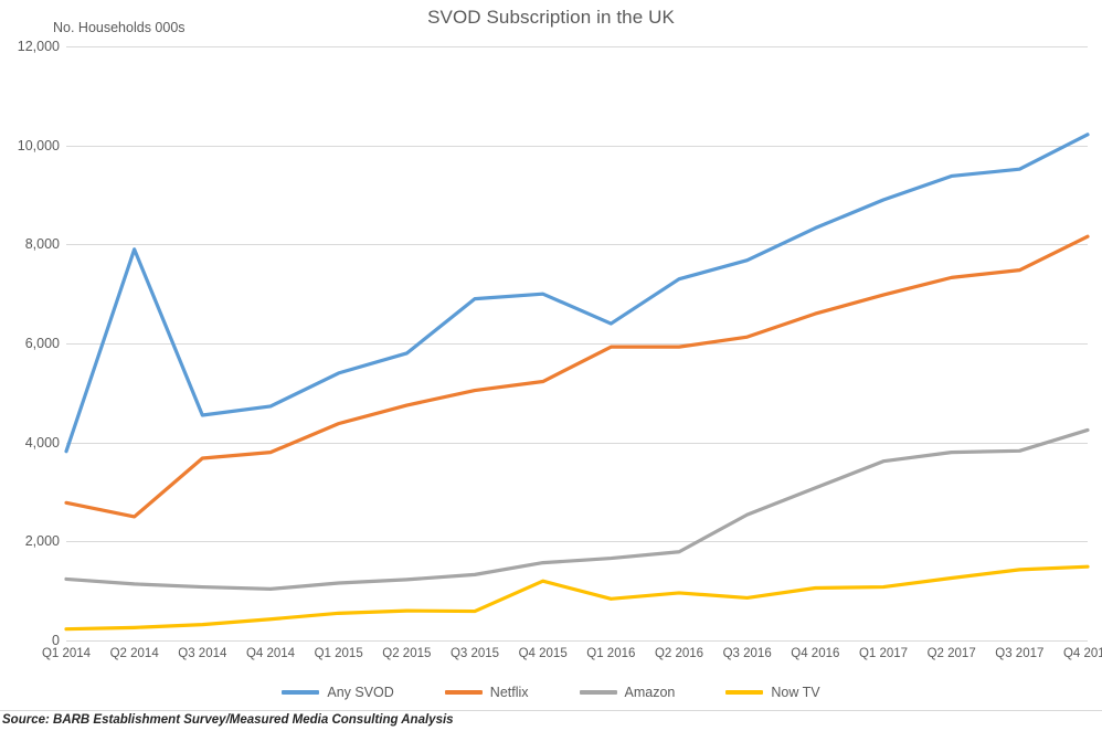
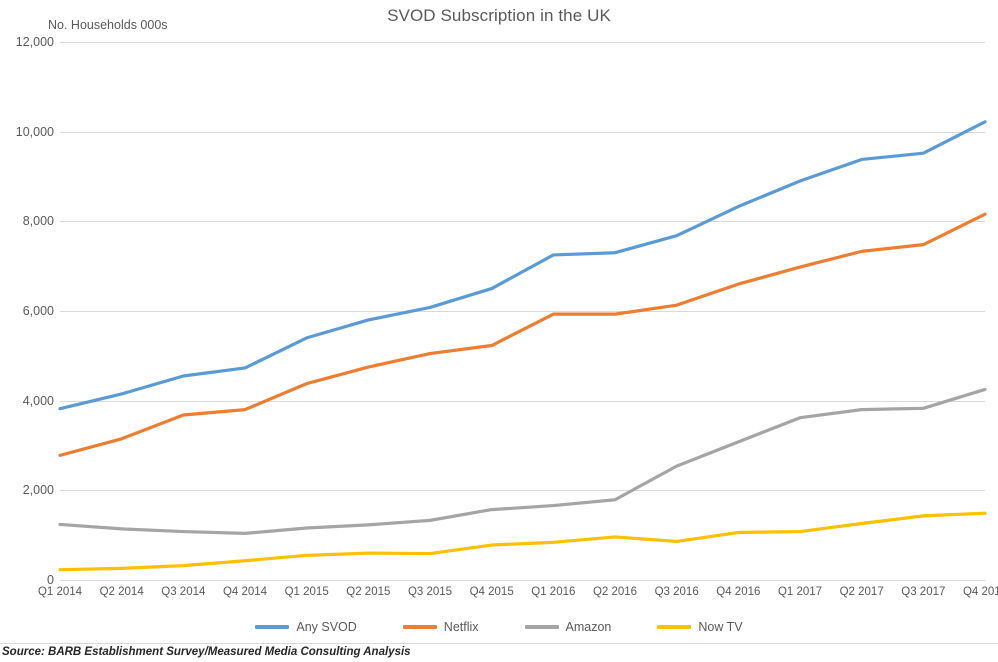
Any SVOD/Q2 2014: 7900 -> 4200
Netflix/Q2 2014: 2500 -> 3200
Any SVOD/Q3 2015: 6900 -> 6100
Any SVOD/Q4 2015: 7000 -> 6500
Now TV/Q4 2015: 1200 -> 800
Any SVOD/Q1 2016: 6400 -> 7200
